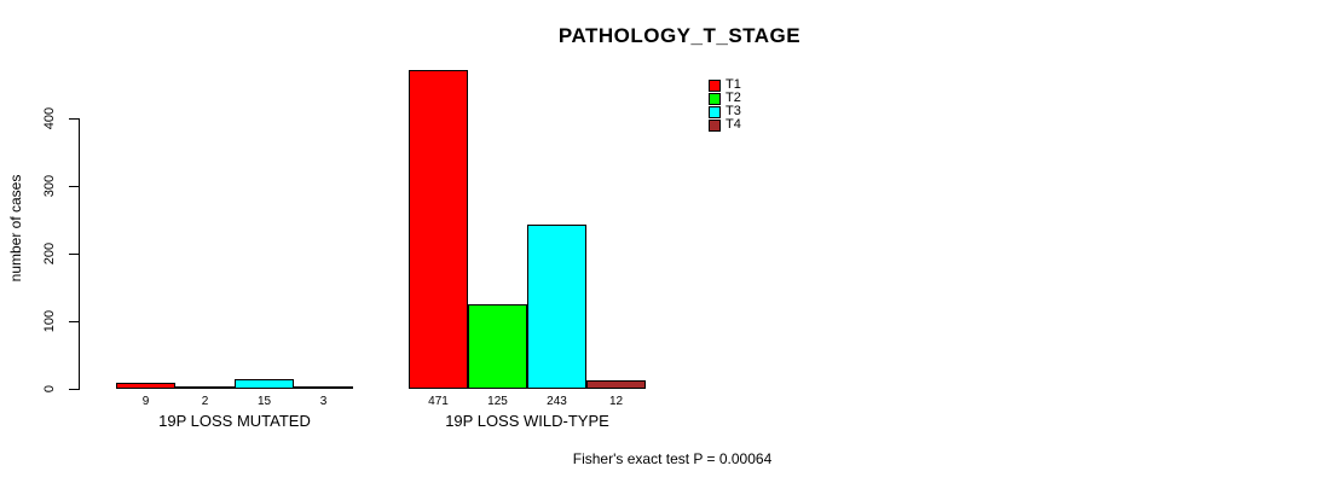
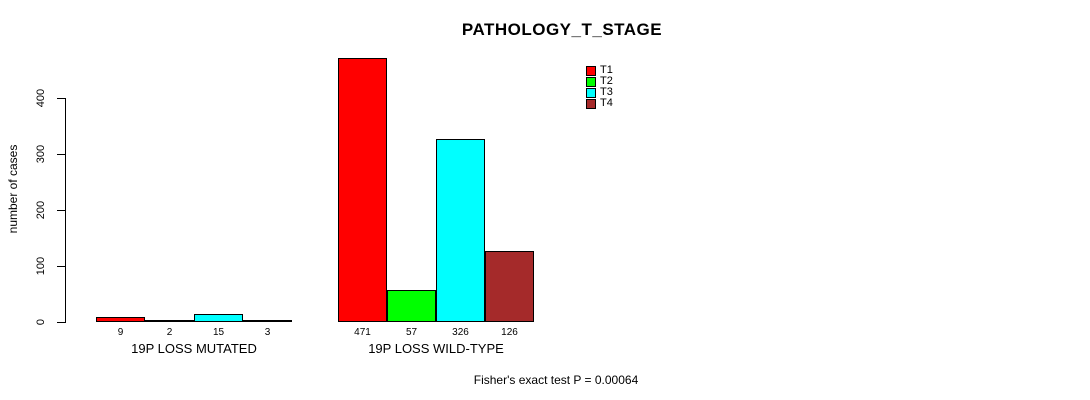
T2/19P LOSS WILD-TYPE: 125 -> 57
T3/19P LOSS WILD-TYPE: 243 -> 326
T4/19P LOSS WILD-TYPE: 12 -> 126
